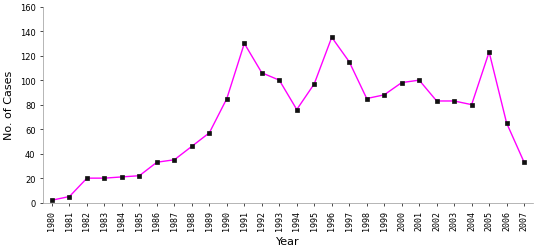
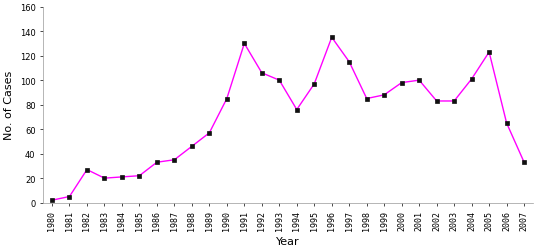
1982: 20 -> 27
2004: 80 -> 101
